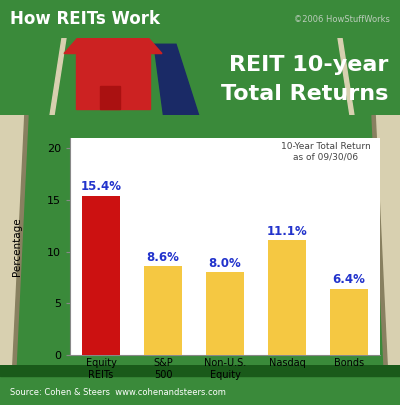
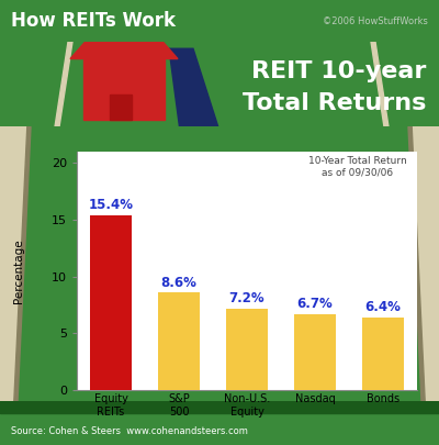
Non-U.S. Equity: 8.0% -> 7.2%
Nasdaq: 11.1% -> 6.7%
